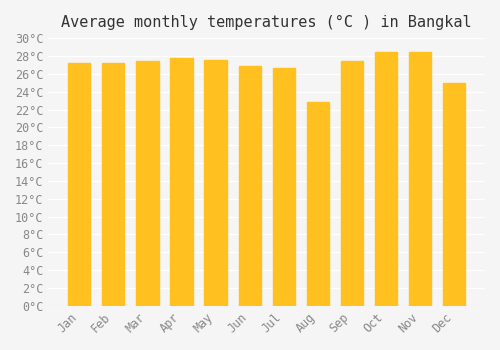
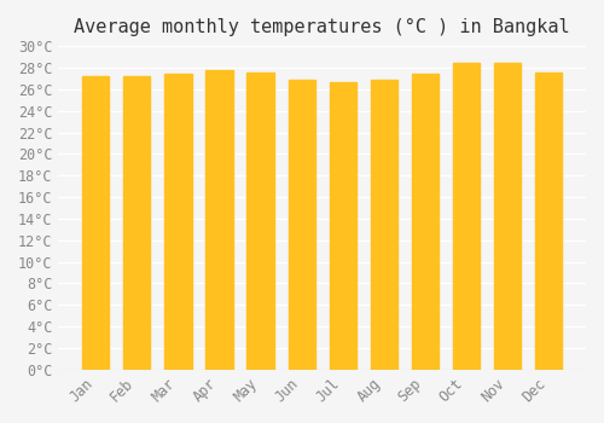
Aug: 22.8°C -> 26.9°C
Dec: 25.0°C -> 27.6°C
